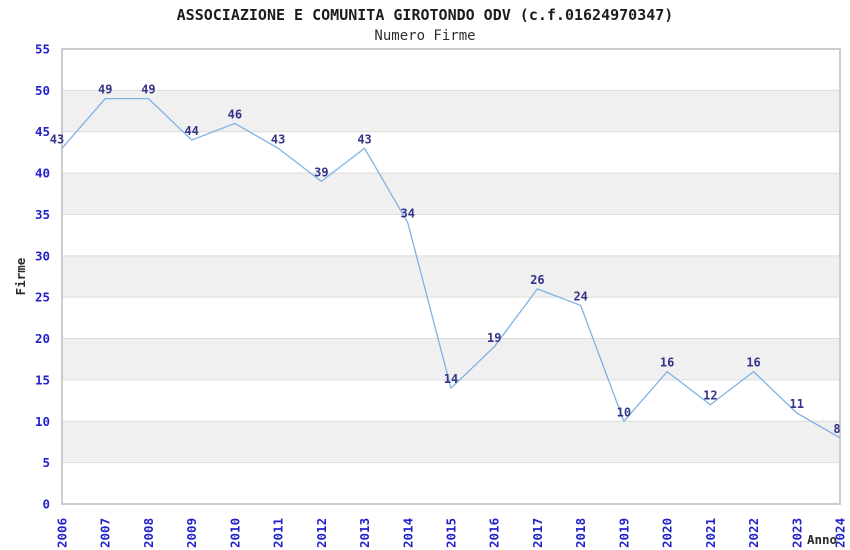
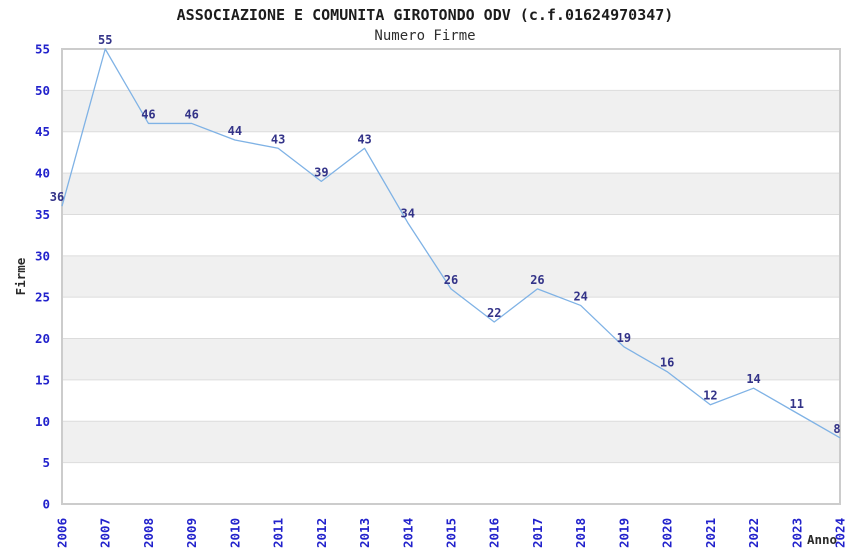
2006: 43 -> 36
2007: 49 -> 55
2008: 49 -> 46
2009: 44 -> 46
2010: 46 -> 44
2015: 14 -> 26
2016: 19 -> 22
2019: 10 -> 19
2022: 16 -> 14
